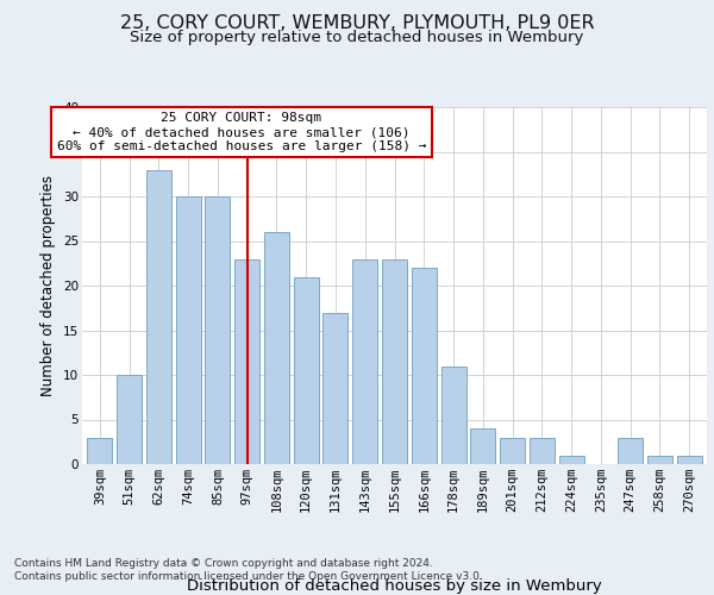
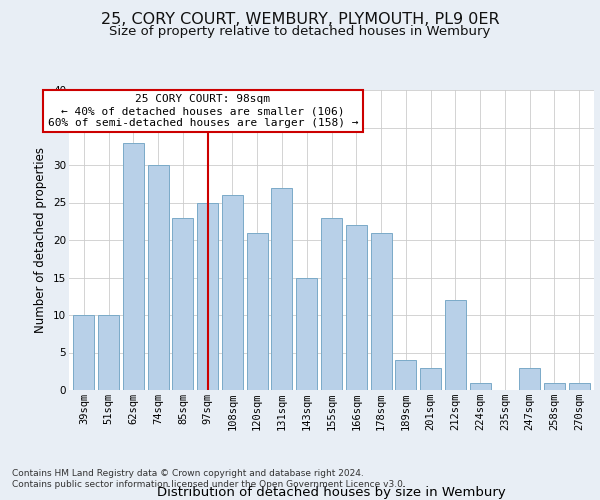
39sqm: 3 -> 10
85sqm: 30 -> 23
97sqm: 23 -> 25
131sqm: 17 -> 27
143sqm: 23 -> 15
178sqm: 11 -> 21
212sqm: 3 -> 12
